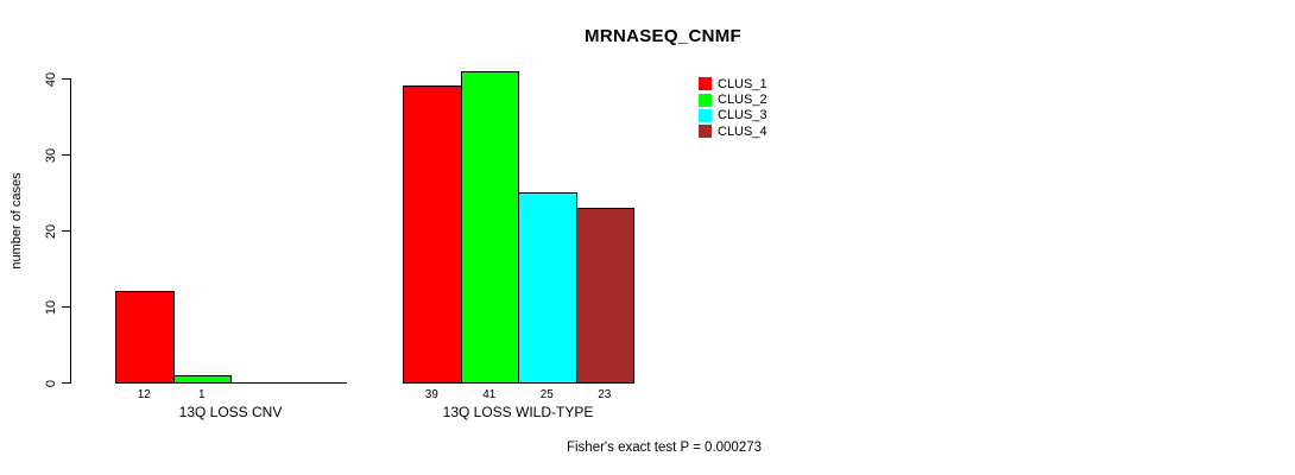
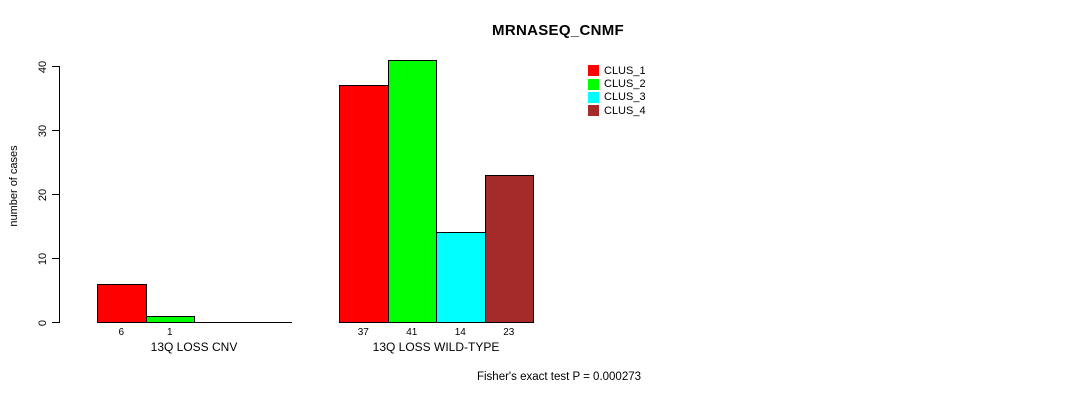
CLUS_1/13Q LOSS CNV: 12 -> 6
CLUS_1/13Q LOSS WILD-TYPE: 39 -> 37
CLUS_3/13Q LOSS WILD-TYPE: 25 -> 14
